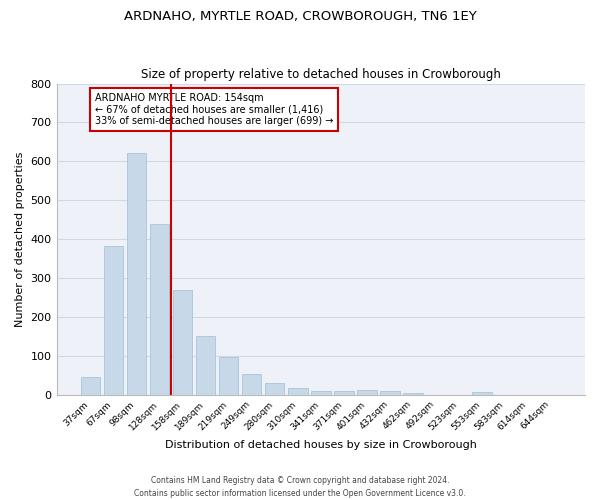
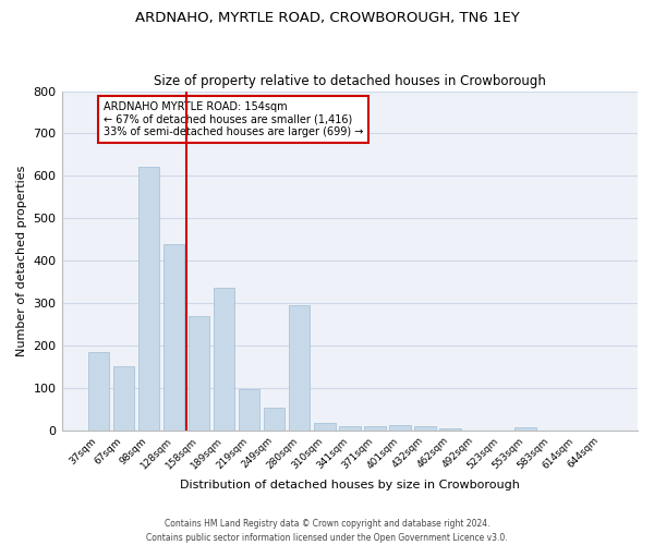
37sqm: 45 -> 185
67sqm: 383 -> 150
189sqm: 152 -> 335
280sqm: 30 -> 295
